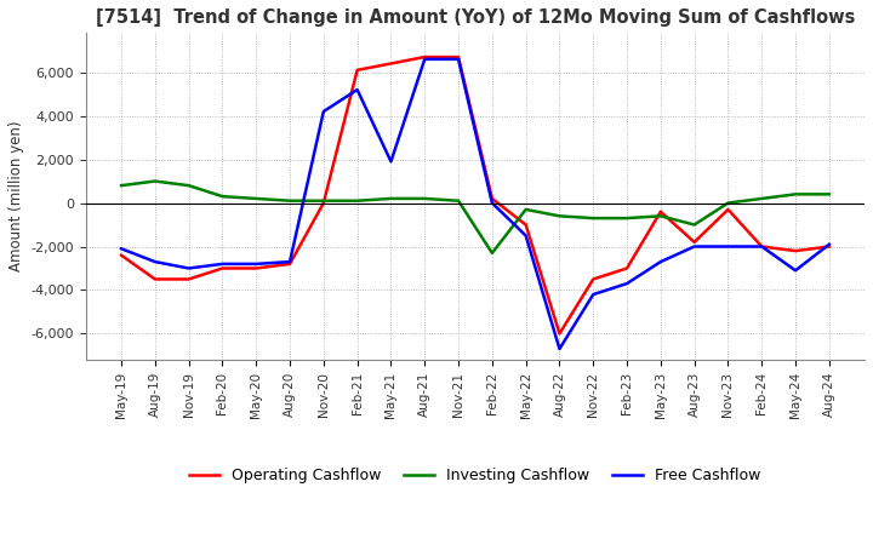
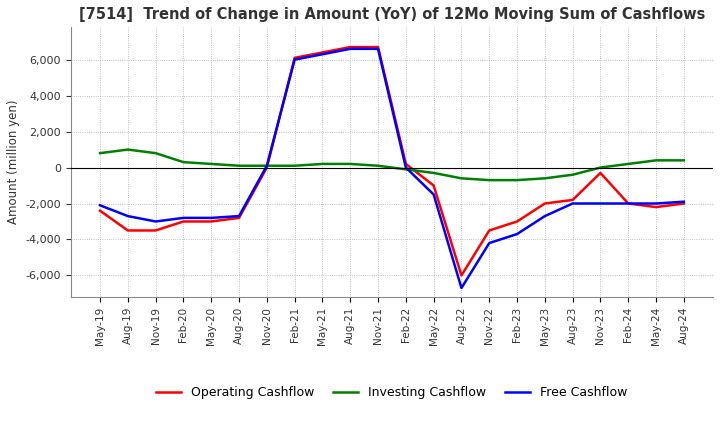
Free Cashflow/Nov-20: 4,200 -> 100
Free Cashflow/Feb-21: 5,200 -> 6,000
Free Cashflow/May-21: 1,900 -> 6,300
Investing Cashflow/Feb-22: -2,300 -> -100
Operating Cashflow/May-23: -400 -> -2,000
Investing Cashflow/Aug-23: -1,000 -> -400
Free Cashflow/May-24: -3,100 -> -2,000
